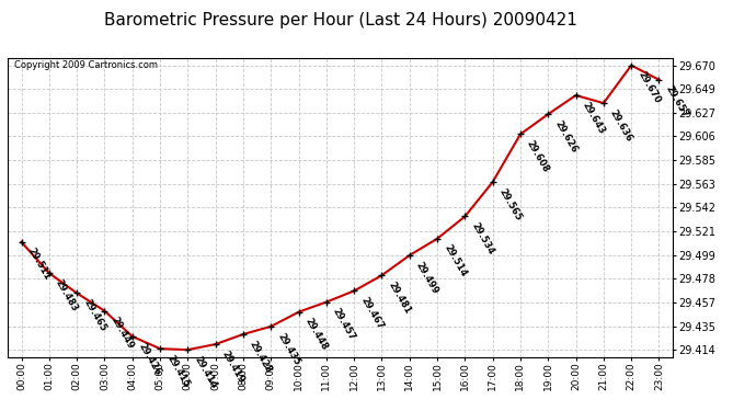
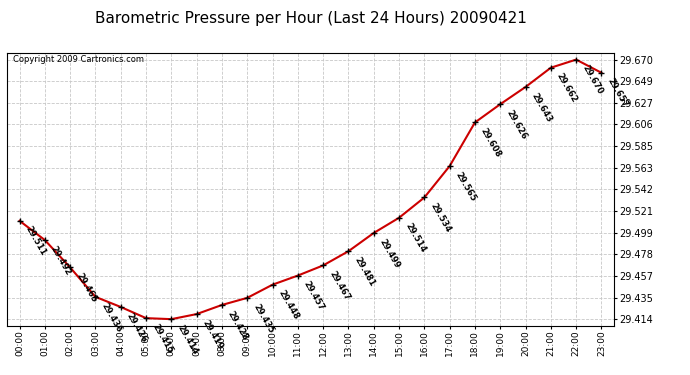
01:00: 29.483 -> 29.492
03:00: 29.449 -> 29.436
21:00: 29.636 -> 29.662
